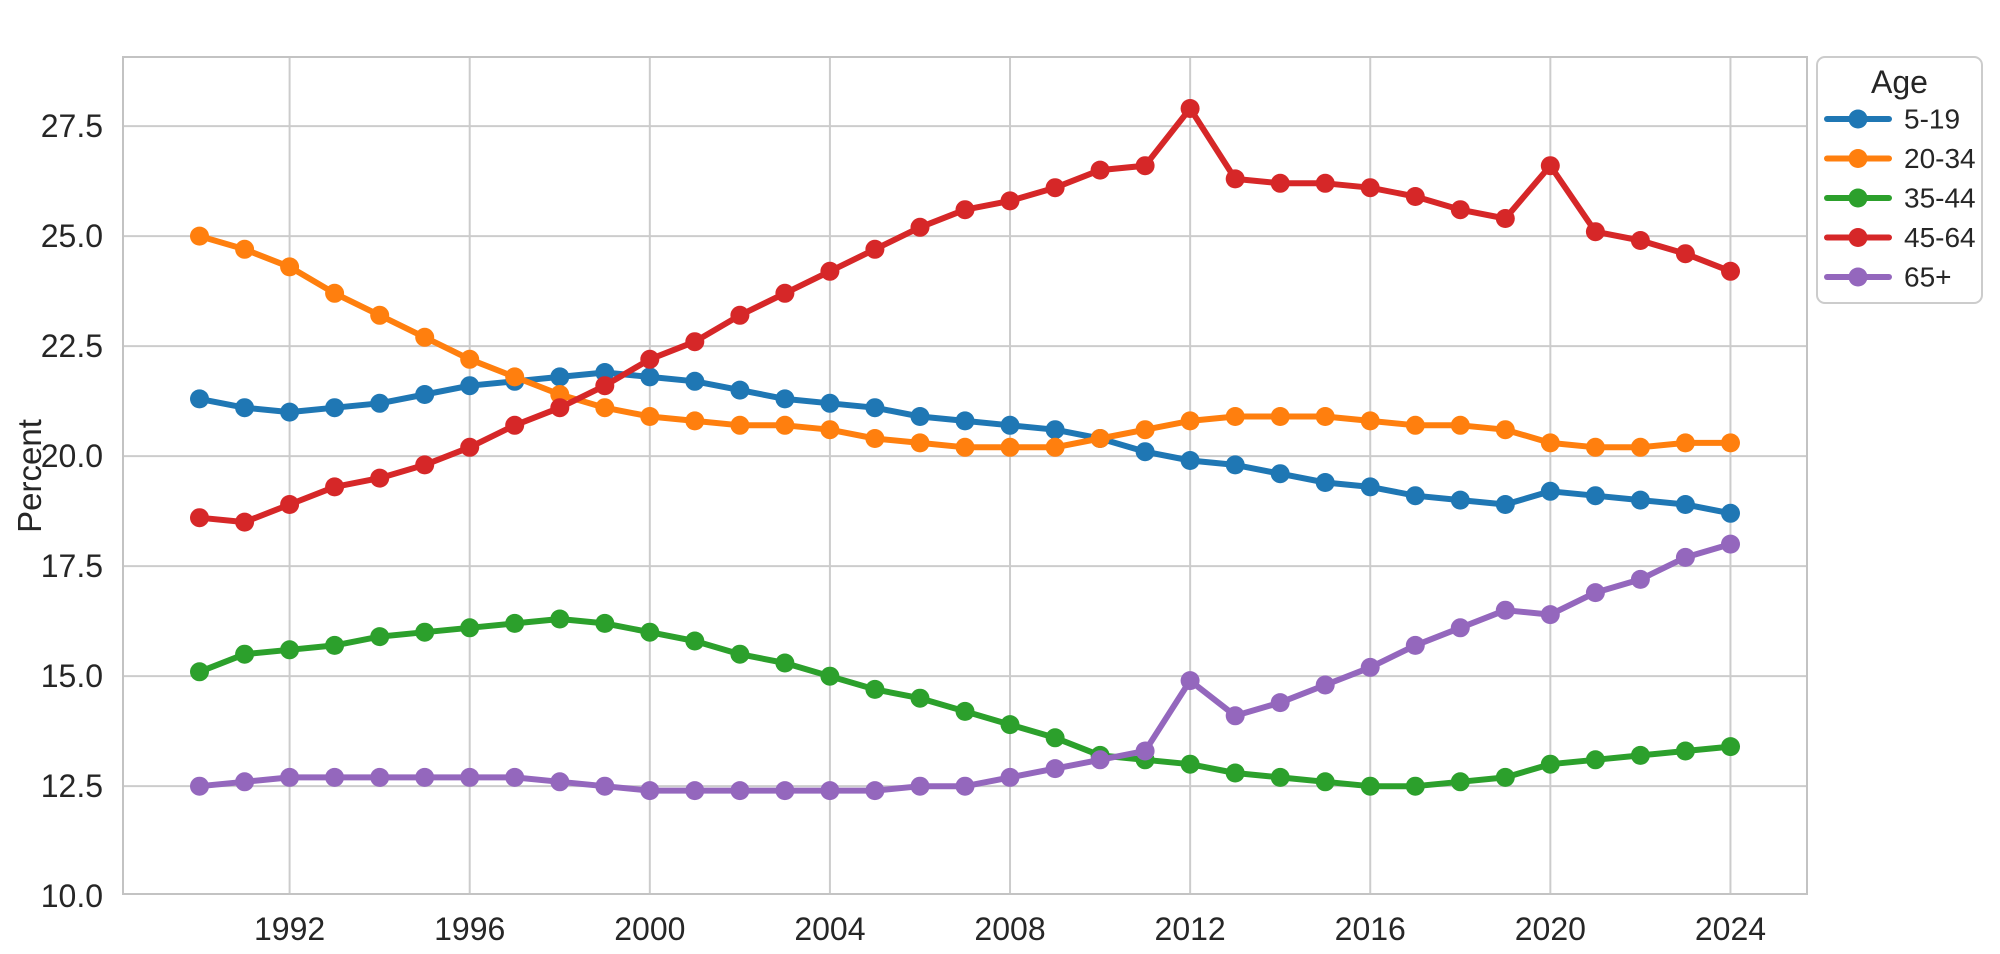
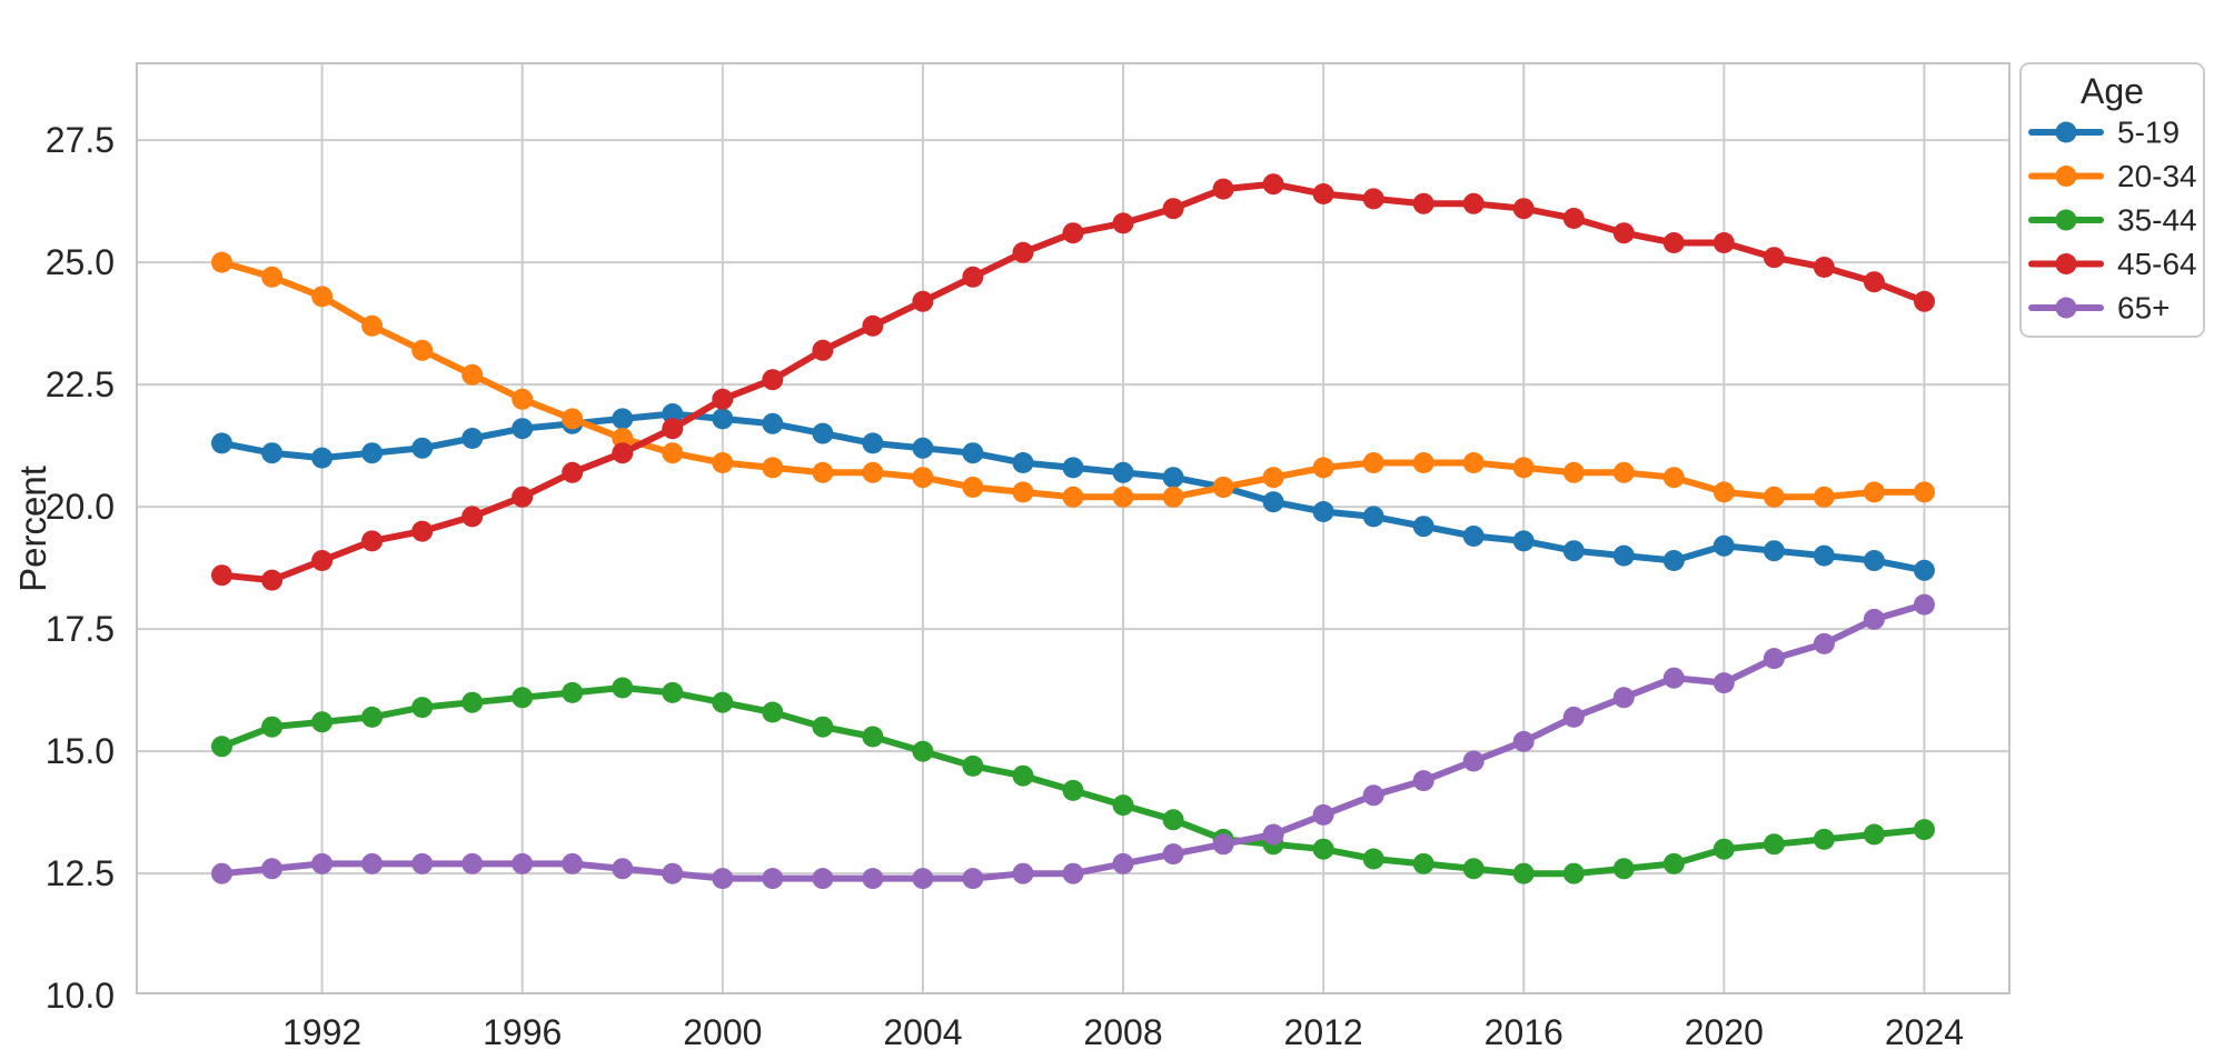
45-64/2012: 27.9 -> 26.4
65+/2012: 14.9 -> 13.7
45-64/2020: 26.6 -> 25.4
